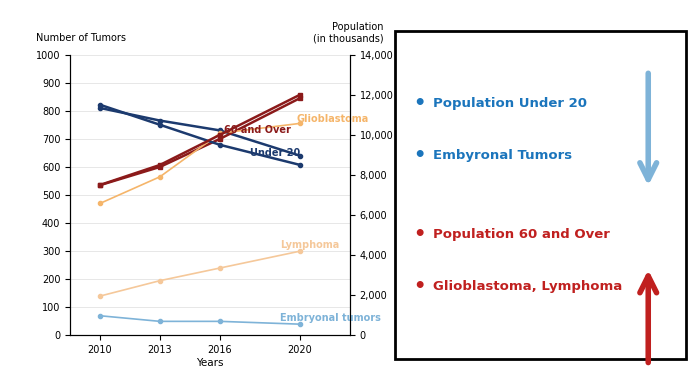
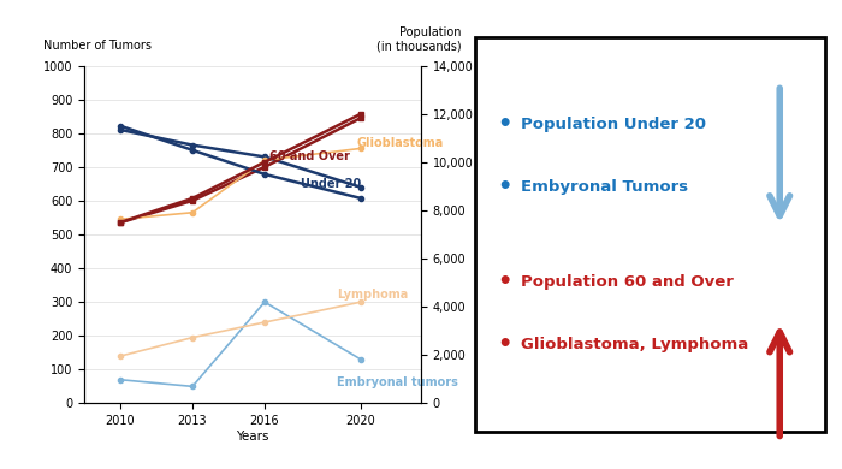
Glioblastoma/2010: 470 -> 545
Embryonal tumors/2016: 50 -> 300
Embryonal tumors/2020: 40 -> 130
